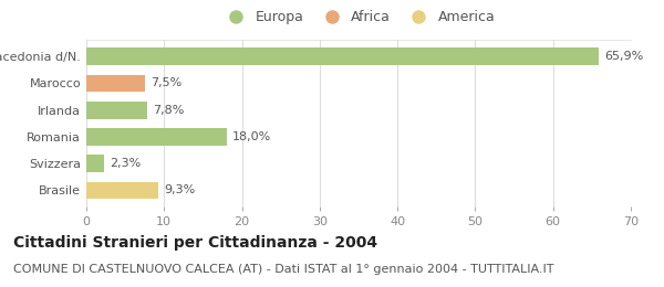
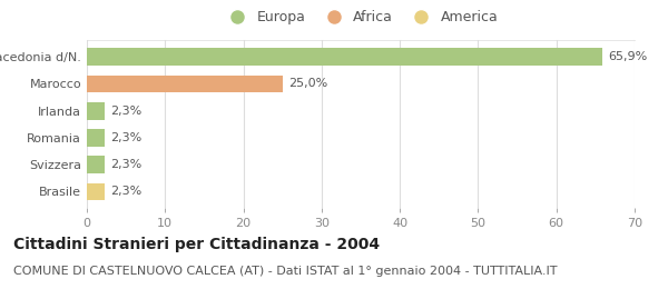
Marocco: 7,5% -> 25,0%
Irlanda: 7,8% -> 2,3%
Romania: 18,0% -> 2,3%
Brasile: 9,3% -> 2,3%
